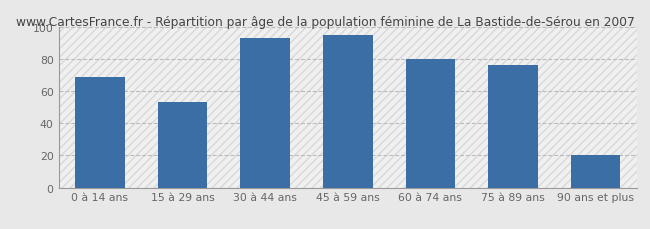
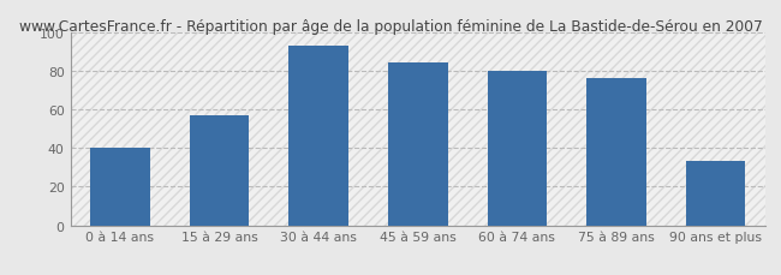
0 à 14 ans: 69 -> 40
15 à 29 ans: 53 -> 57
45 à 59 ans: 95 -> 84
90 ans et plus: 20 -> 33
